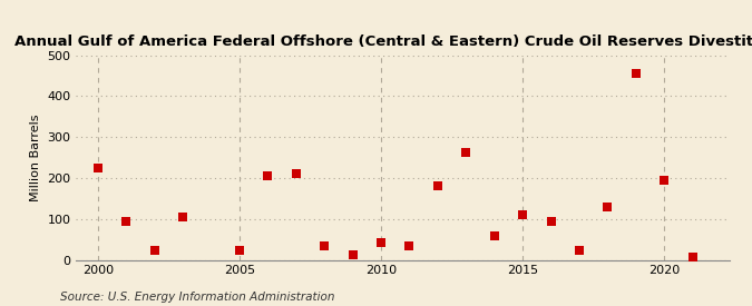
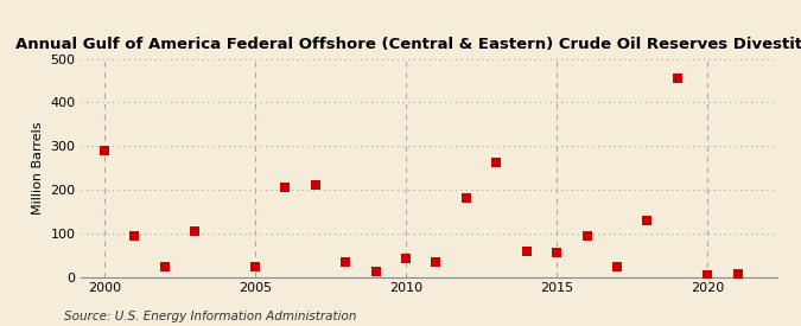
2000: 225 -> 290
2015: 110 -> 55
2020: 195 -> 5
